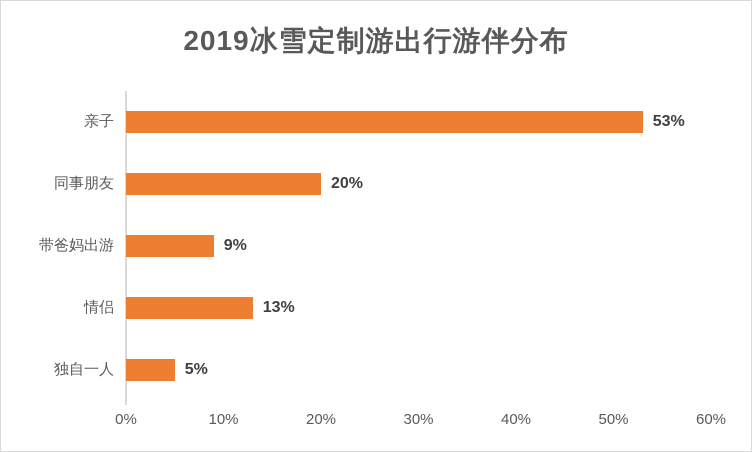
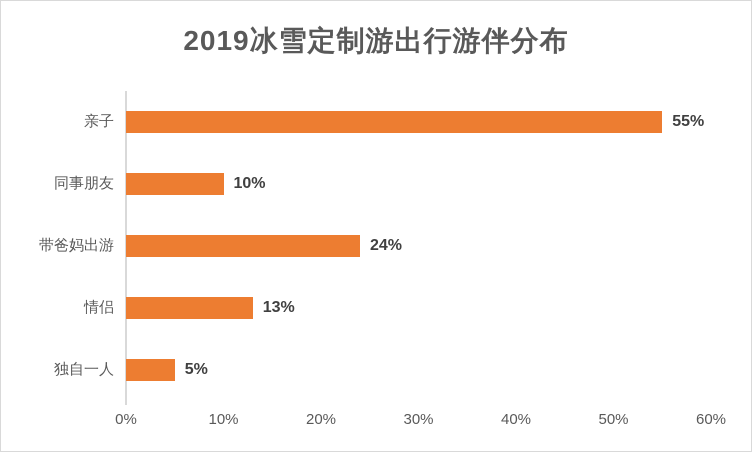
亲子: 53% -> 55%
同事朋友: 20% -> 10%
带爸妈出游: 9% -> 24%
